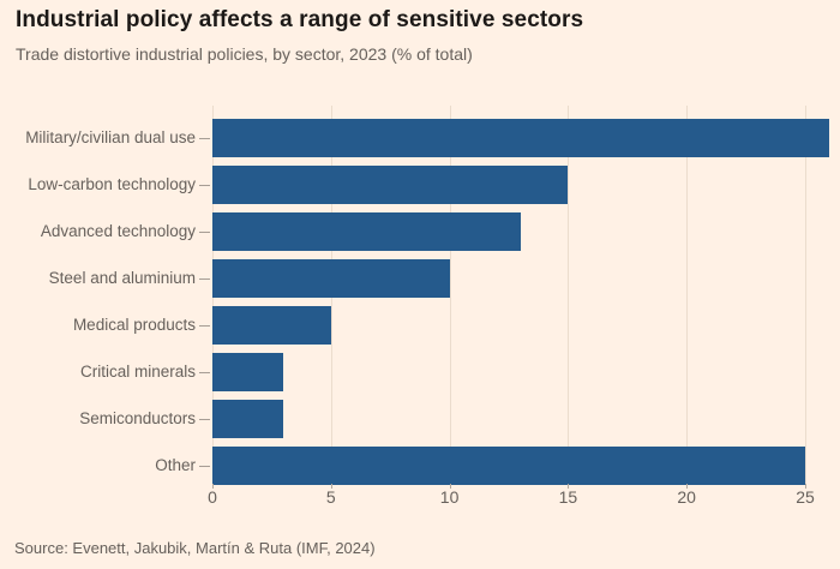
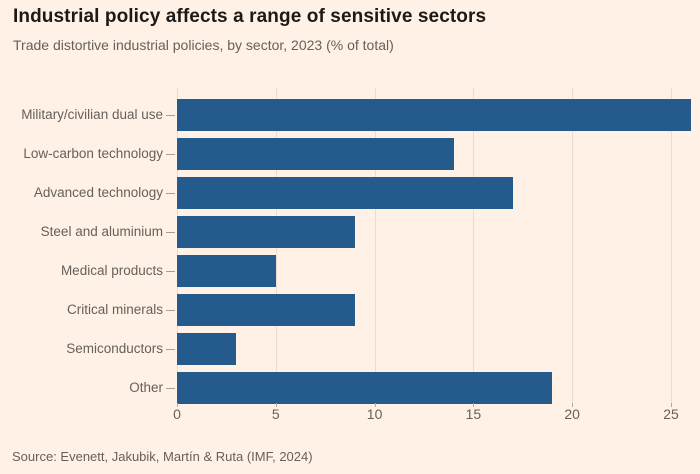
Low-carbon technology: 15 -> 14
Advanced technology: 13 -> 17
Steel and aluminium: 10 -> 9
Critical minerals: 3 -> 9
Other: 25 -> 19
